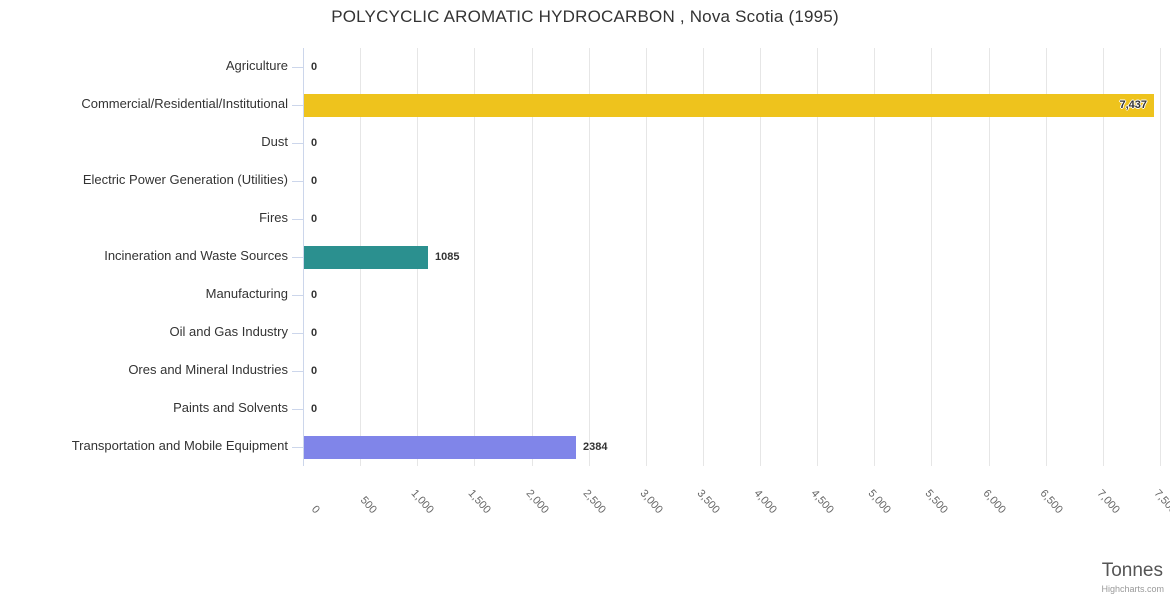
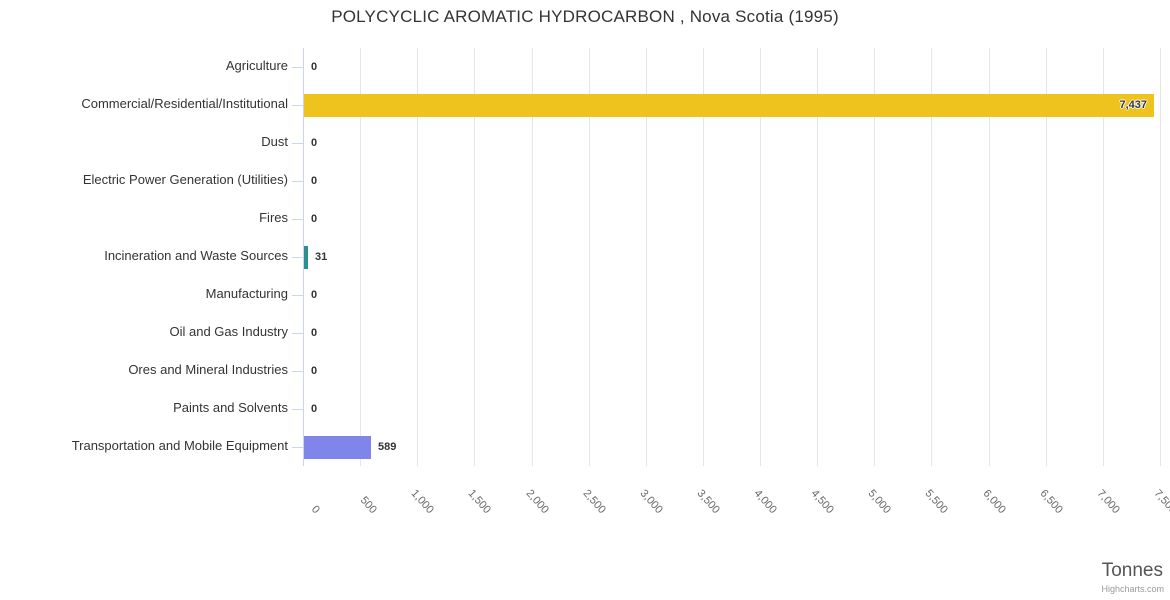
Incineration and Waste Sources: 1085 -> 31
Transportation and Mobile Equipment: 2384 -> 589
